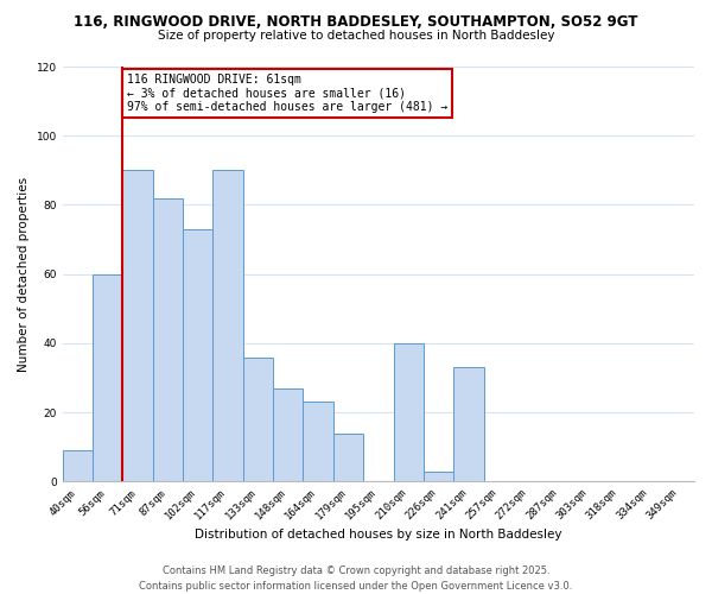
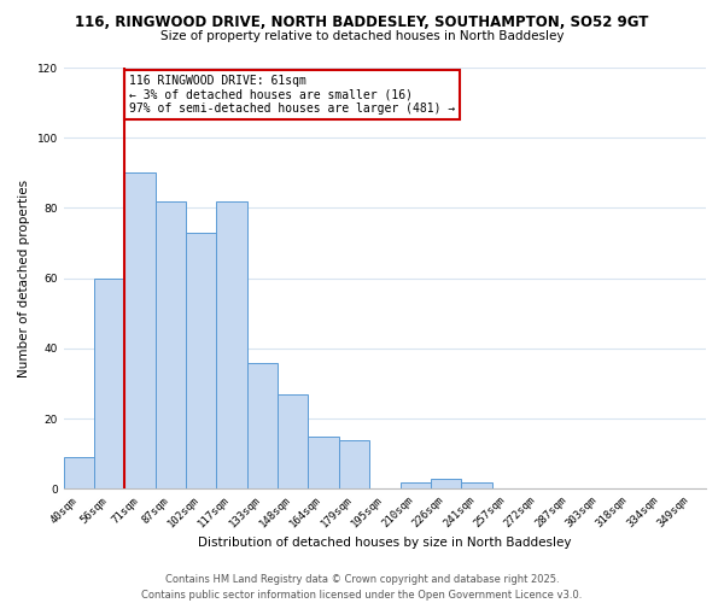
117sqm: 90 -> 82
164sqm: 23 -> 15
210sqm: 40 -> 2
241sqm: 33 -> 2
